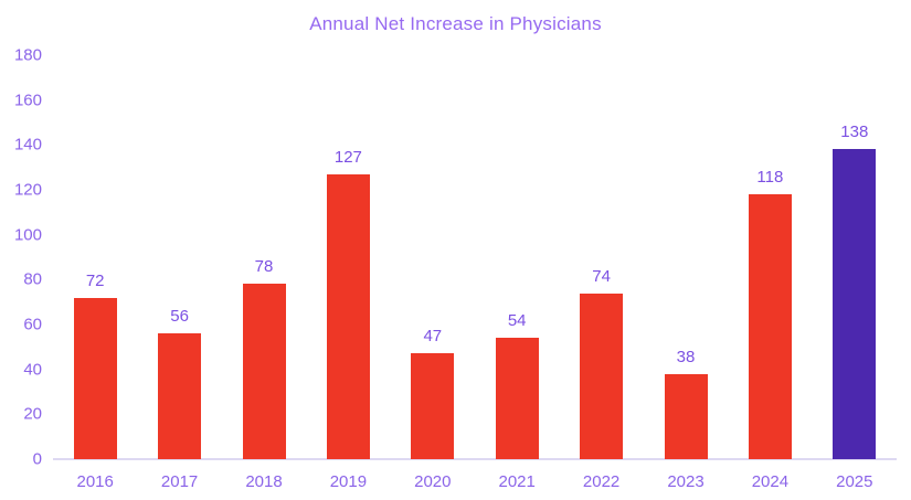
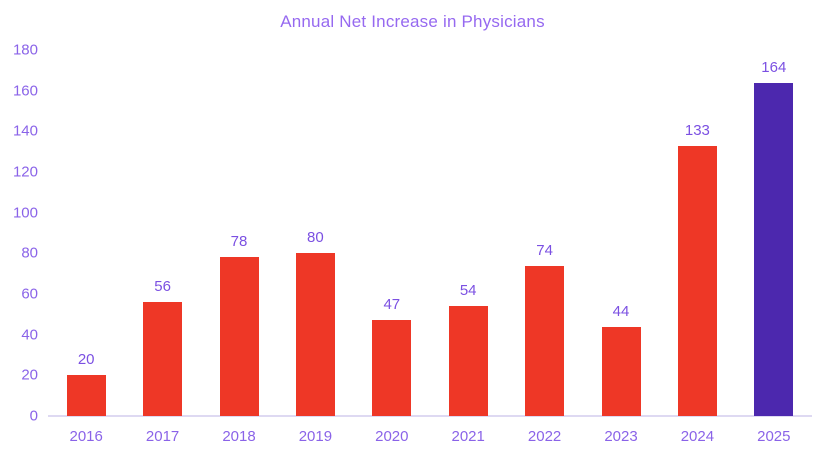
2016: 72 -> 20
2019: 127 -> 80
2023: 38 -> 44
2024: 118 -> 133
2025: 138 -> 164
